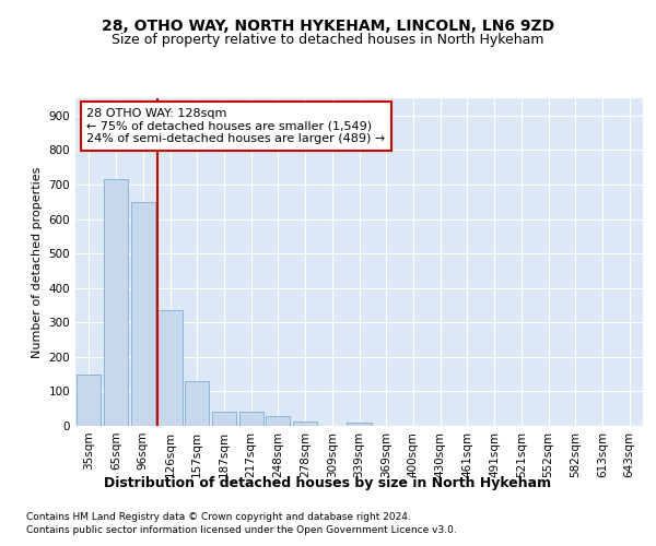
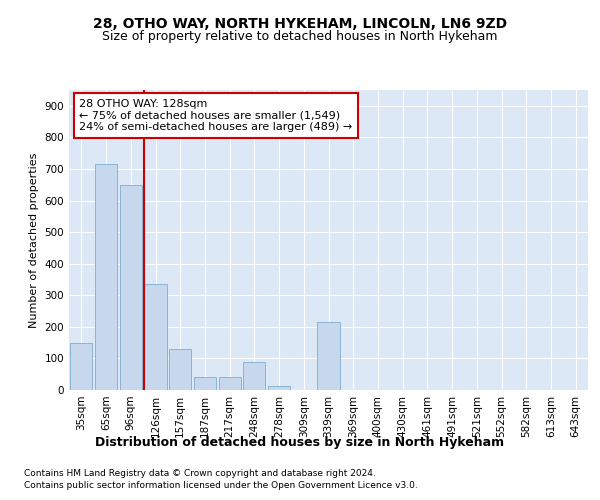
248sqm: 30 -> 90
339sqm: 10 -> 215
